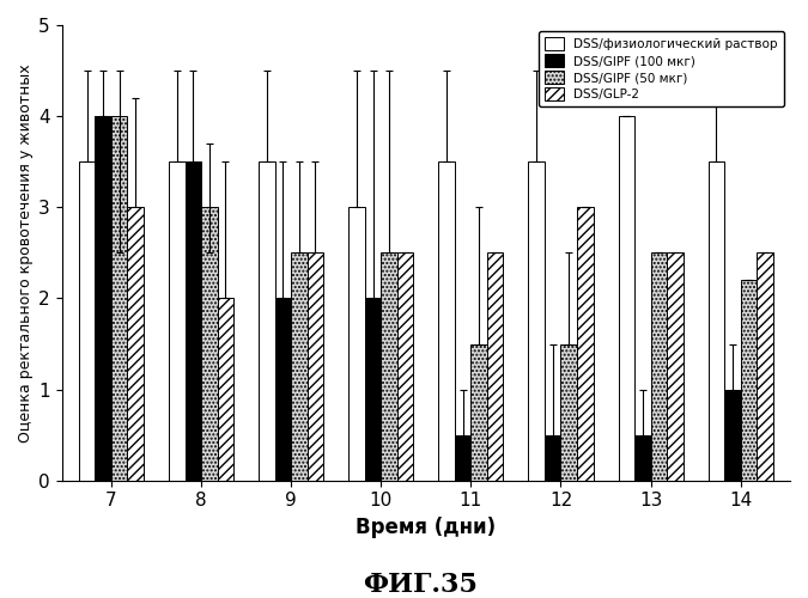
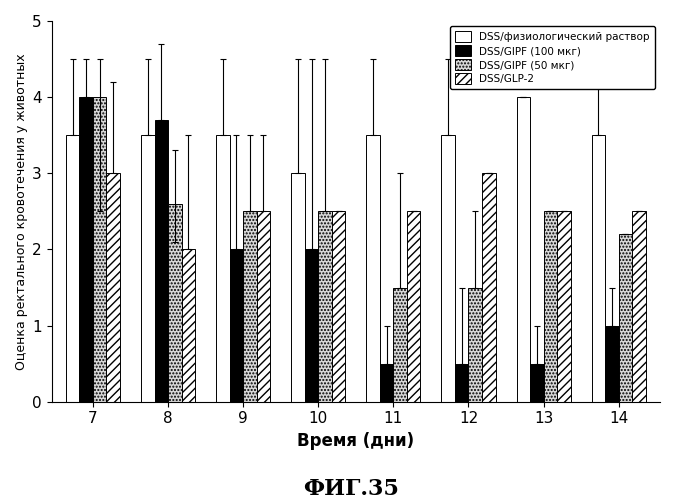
DSS/GIPF (100 мкг)/8: 3.5 -> 3.7
DSS/GIPF (50 мкг)/8: 3.0 -> 2.6
